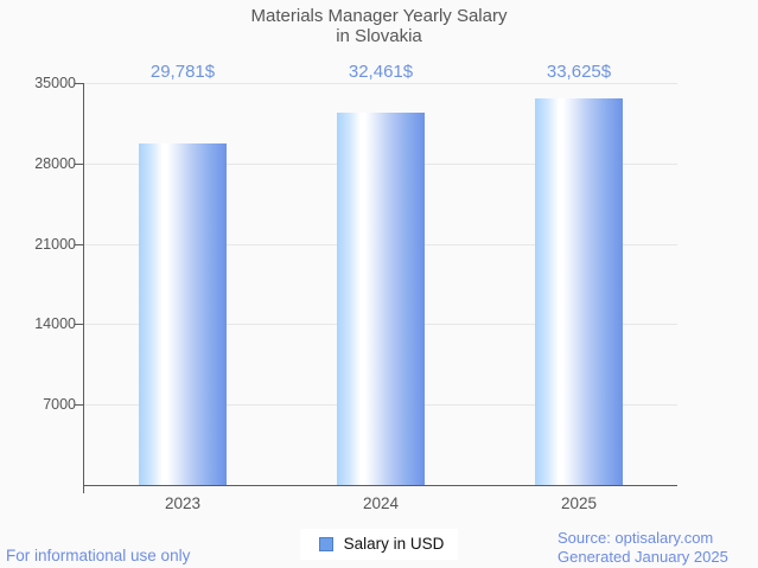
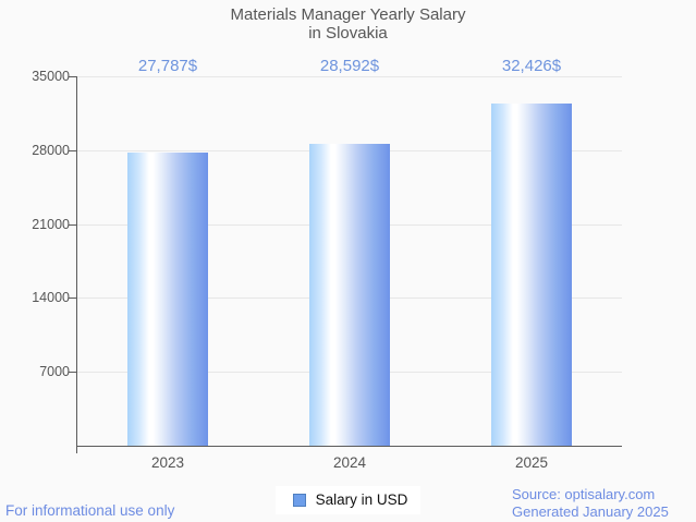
2023: 29,781 -> 27,787
2024: 32,461 -> 28,592
2025: 33,625 -> 32,426
